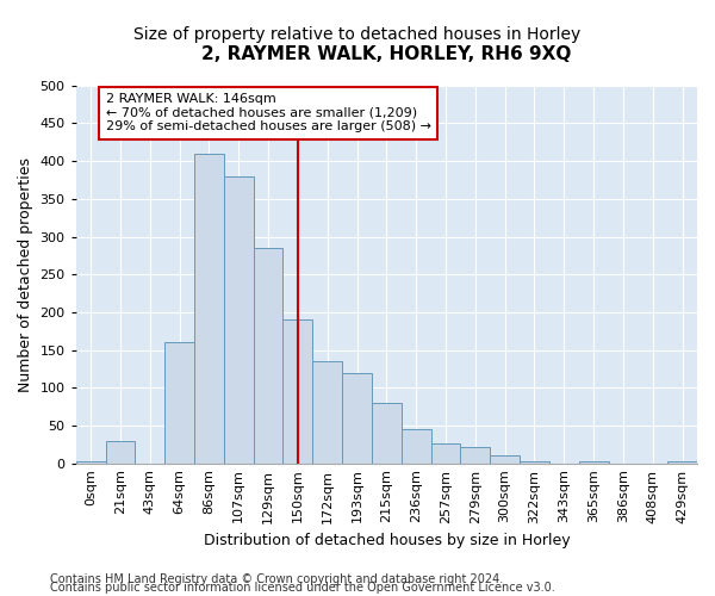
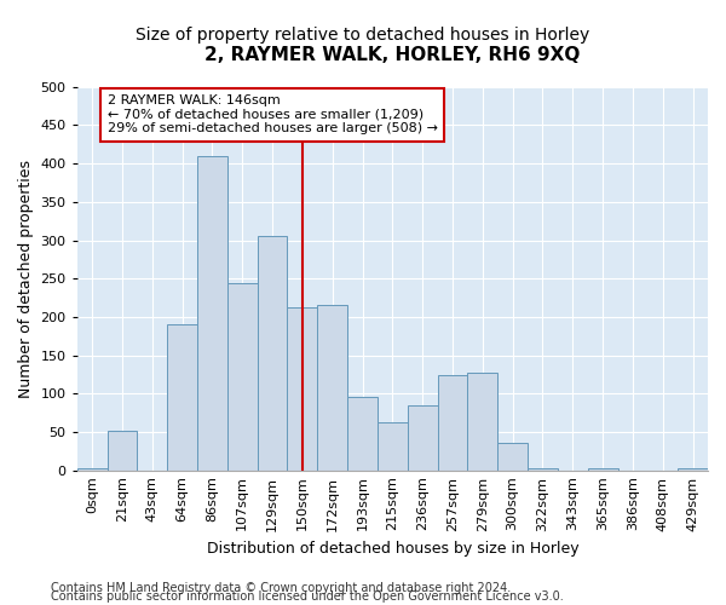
21sqm: 30 -> 52
64sqm: 160 -> 190
107sqm: 380 -> 244
129sqm: 285 -> 306
150sqm: 190 -> 212
172sqm: 135 -> 216
193sqm: 120 -> 96
215sqm: 80 -> 62
236sqm: 45 -> 84
257sqm: 27 -> 124
279sqm: 22 -> 128
300sqm: 10 -> 36
